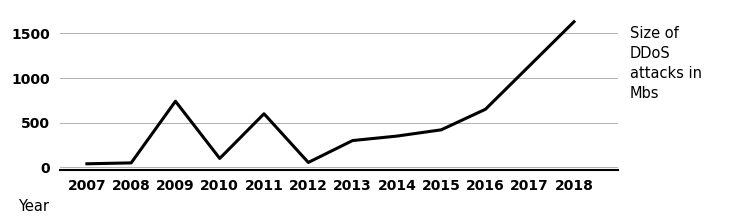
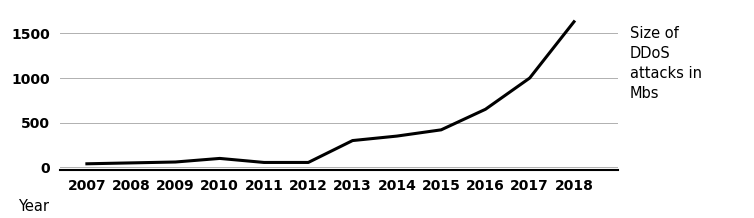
2009: 740 -> 60
2011: 600 -> 60
2017: 1140 -> 1000
